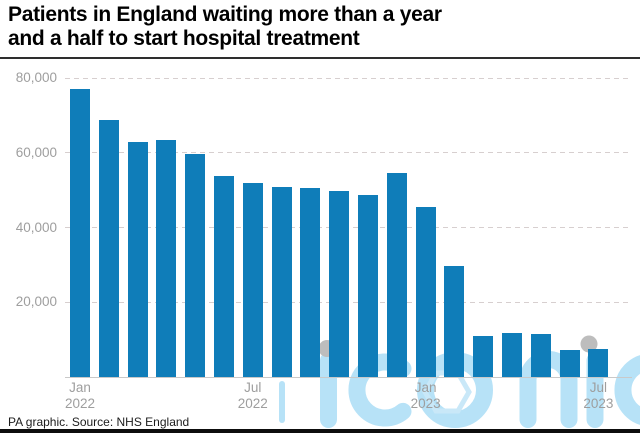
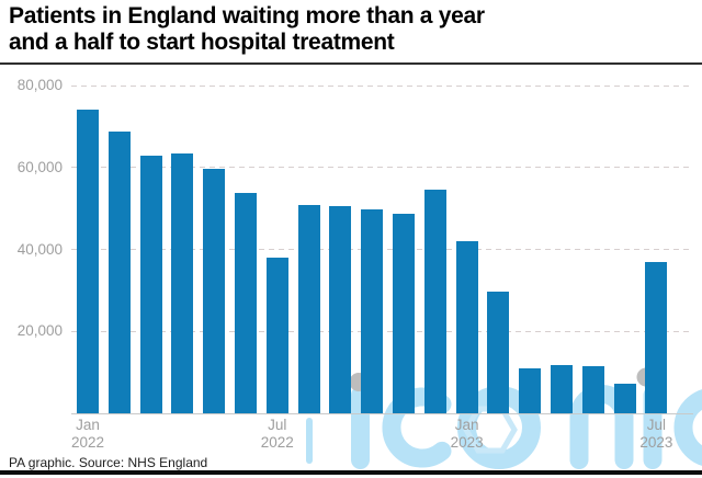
Jan 2022: 77000 -> 74000
Jul 2022: 52000 -> 38000
Jan 2023: 45000 -> 42000
Jul 2023: 7000 -> 37000
